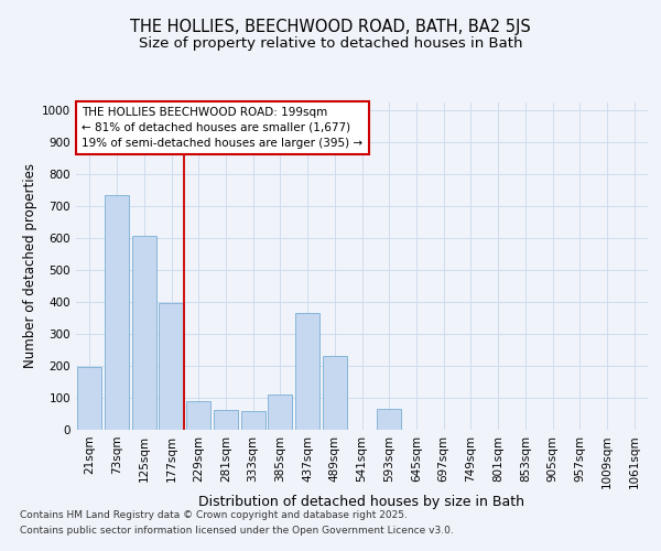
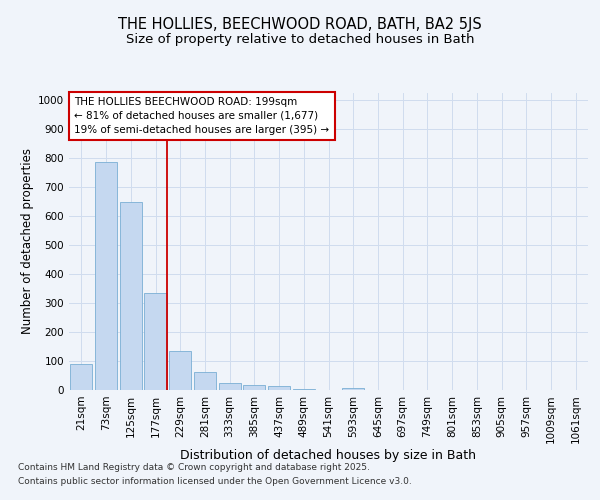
21sqm: 195 -> 88
73sqm: 735 -> 785
125sqm: 605 -> 648
177sqm: 395 -> 335
229sqm: 90 -> 135
333sqm: 60 -> 25
385sqm: 110 -> 17
437sqm: 365 -> 13
489sqm: 230 -> 5
593sqm: 65 -> 7
